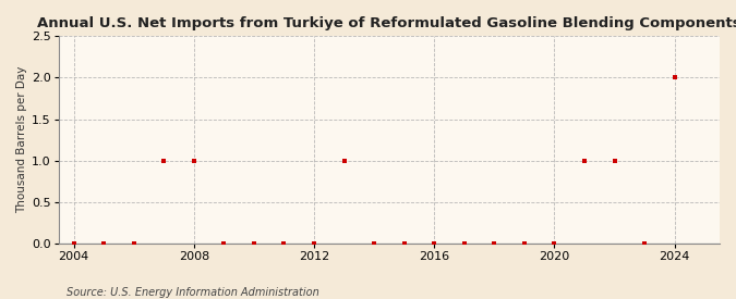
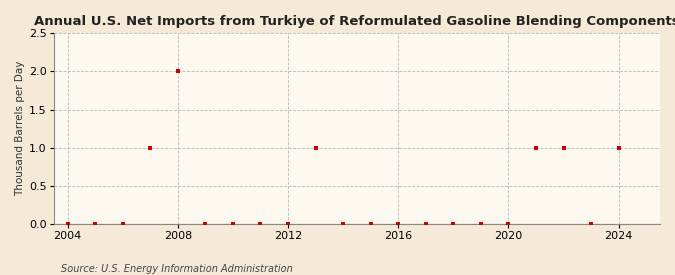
2008: 1 -> 2
2024: 2 -> 1
